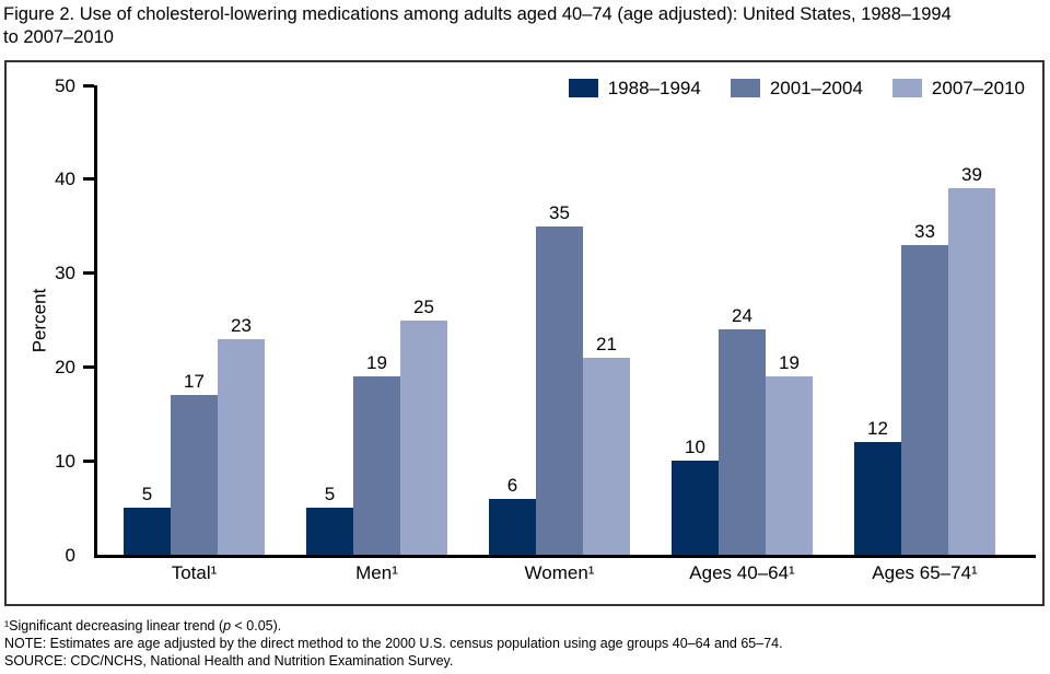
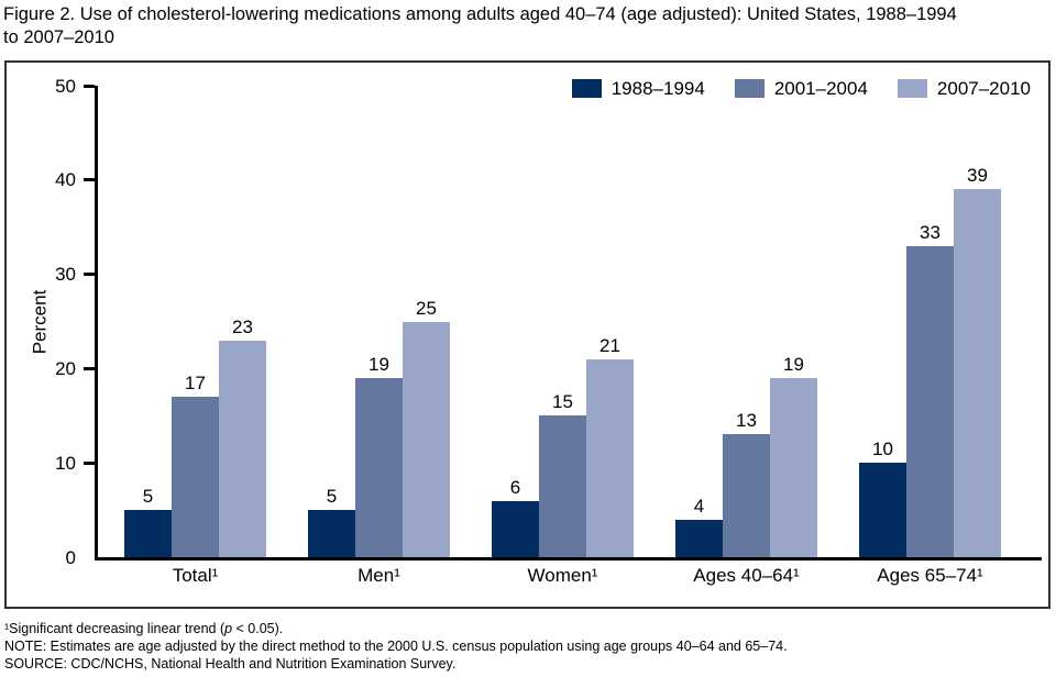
2001–2004/Women¹: 35 -> 15
1988–1994/Ages 40–64¹: 10 -> 4
2001–2004/Ages 40–64¹: 24 -> 13
1988–1994/Ages 65–74¹: 12 -> 10
